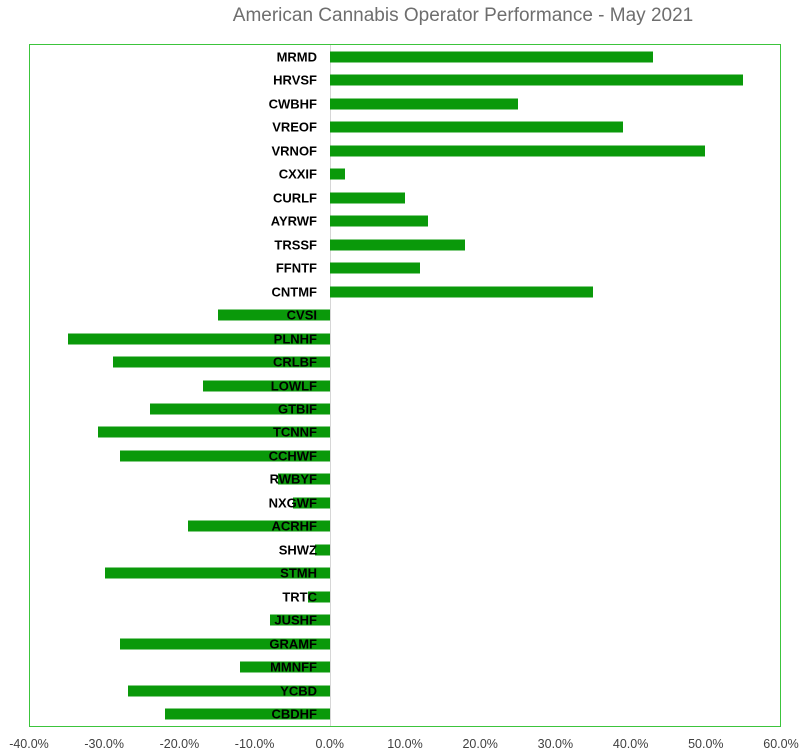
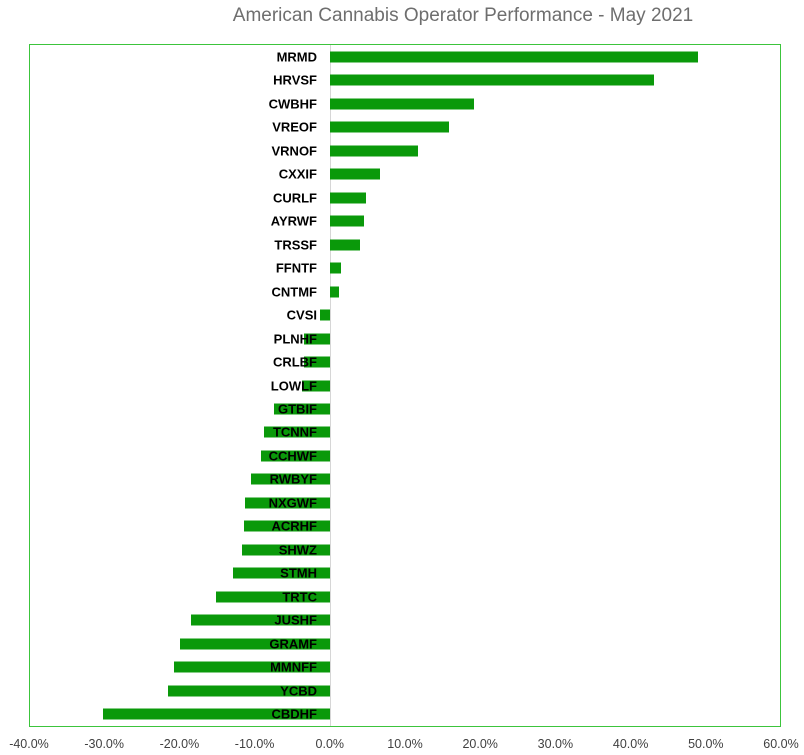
MRMD: 43% -> 49%
HRVSF: 55% -> 43%
CWBHF: 25% -> 19%
VREOF: 39% -> 16%
VRNOF: 50% -> 12%
CXXIF: 2% -> 7%
CURLF: 10% -> 5%
AYRWF: 13% -> 4%
TRSSF: 18% -> 4%
FFNTF: 12% -> 2%
CNTMF: 35% -> 1%
CVSI: -15% -> -1%
PLNHF: -35% -> -3%
CRLBF: -29% -> -4%
LOWLF: -17% -> -4%
GTBIF: -24% -> -8%
TCNNF: -31% -> -9%
CCHWF: -28% -> -9%
RWBYF: -7% -> -10%
NXGWF: -5% -> -11%
ACRHF: -19% -> -12%
SHWZ: -2% -> -12%
STMH: -30% -> -13%
TRTC: -3% -> -15%
JUSHF: -8% -> -18%
GRAMF: -28% -> -20%
MMNFF: -12% -> -21%
YCBD: -27% -> -22%
CBDHF: -22% -> -30%
